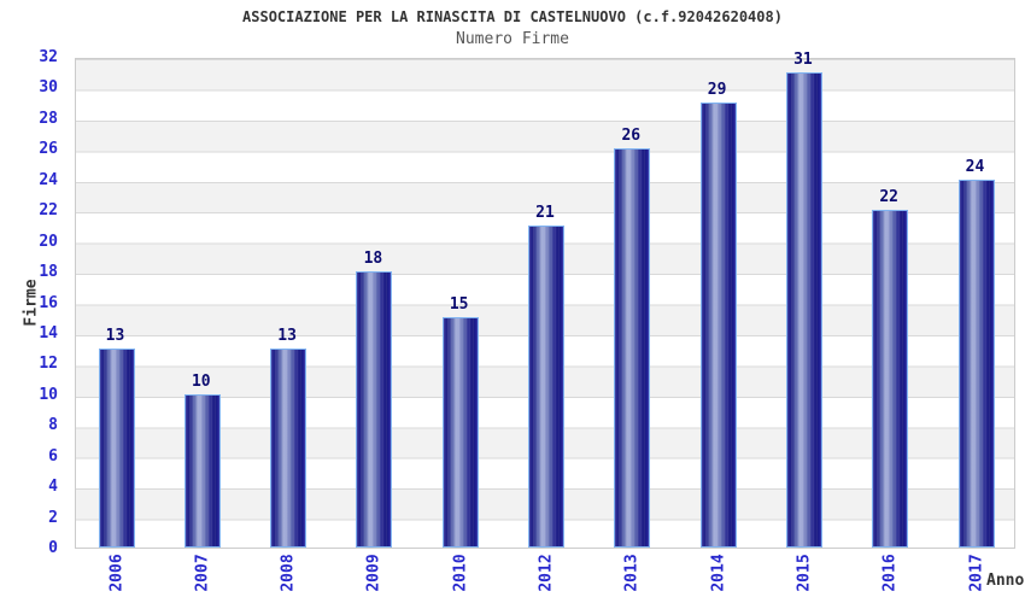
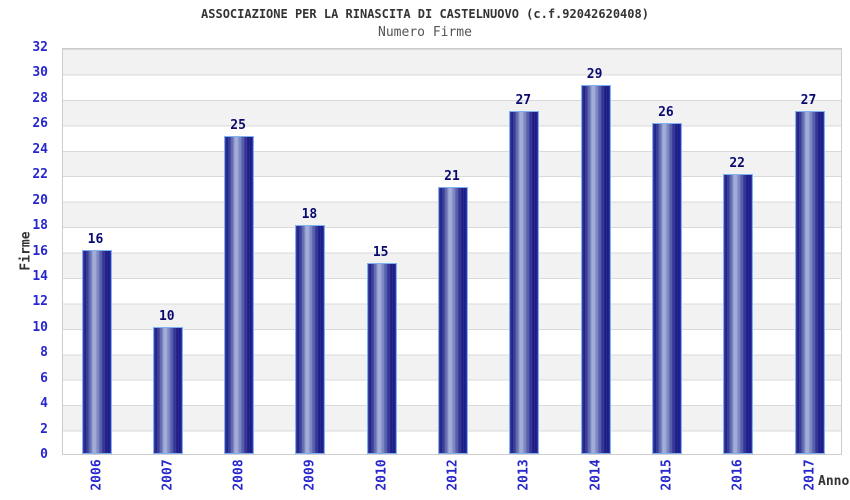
2006: 13 -> 16
2008: 13 -> 25
2013: 26 -> 27
2015: 31 -> 26
2017: 24 -> 27
